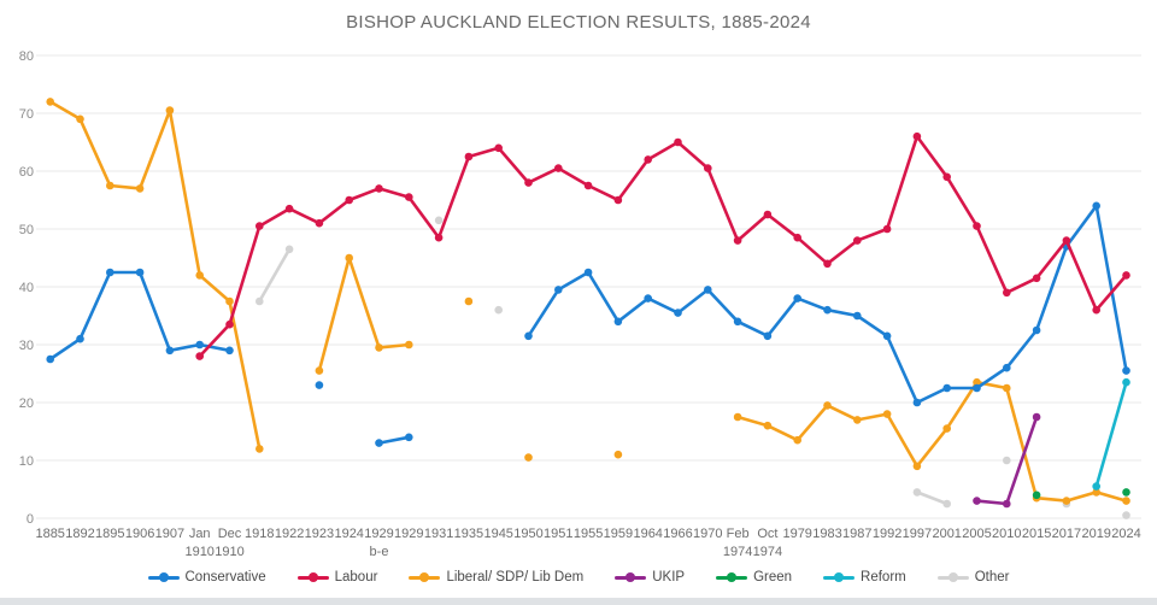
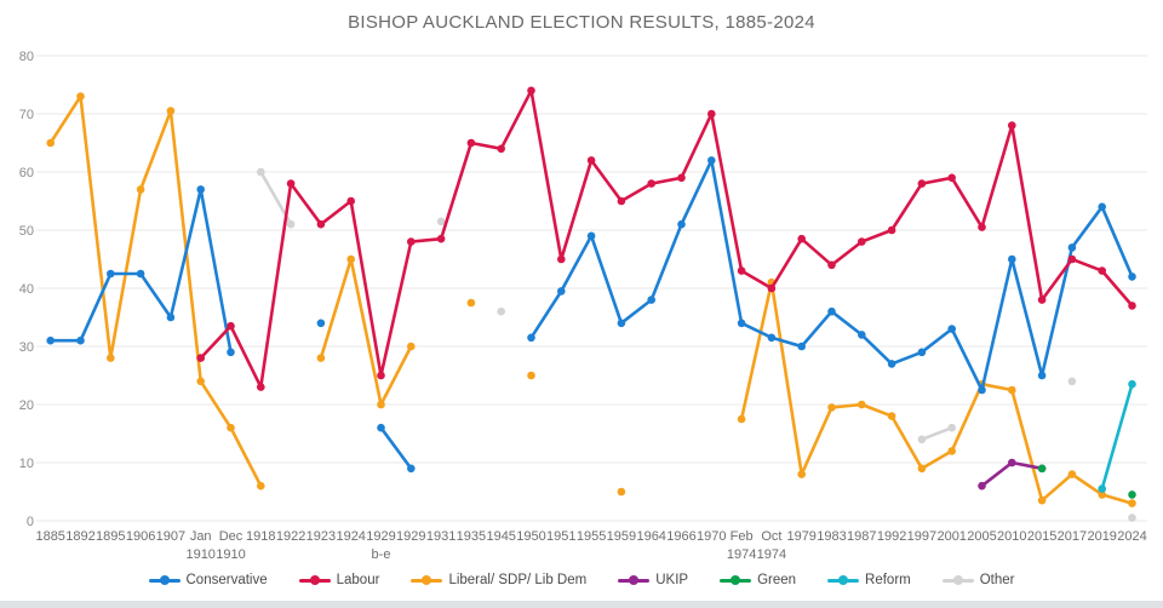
Liberal/ SDP/ Lib Dem/1885: 72 -> 65
Conservative/1885: 28 -> 31
Liberal/ SDP/ Lib Dem/1892: 69 -> 73
Liberal/ SDP/ Lib Dem/1895: 58 -> 28
Conservative/1907: 29 -> 35
Liberal/ SDP/ Lib Dem/Jan 1910: 42 -> 24
Conservative/Jan 1910: 30 -> 57
Liberal/ SDP/ Lib Dem/Dec 1910: 38 -> 16
Other/1918: 38 -> 60
Liberal/ SDP/ Lib Dem/1918: 12 -> 6
Labour/1918: 50 -> 23
Other/1922: 46 -> 51
Labour/1922: 54 -> 58
Liberal/ SDP/ Lib Dem/1923: 26 -> 28
Conservative/1923: 23 -> 34
Liberal/ SDP/ Lib Dem/1929 b-e: 30 -> 20
Conservative/1929 b-e: 13 -> 16
Labour/1929 b-e: 57 -> 25
Conservative/1929: 14 -> 9
Labour/1929: 56 -> 48
Labour/1935: 62 -> 65
Liberal/ SDP/ Lib Dem/1950: 10 -> 25
Labour/1950: 58 -> 74
Labour/1951: 60 -> 45
Conservative/1955: 42 -> 49
Labour/1955: 58 -> 62
Liberal/ SDP/ Lib Dem/1959: 11 -> 5
Labour/1964: 62 -> 58
Conservative/1966: 36 -> 51
Labour/1966: 65 -> 59
Conservative/1970: 40 -> 62
Labour/1970: 60 -> 70
Labour/Feb 1974: 48 -> 43
Liberal/ SDP/ Lib Dem/Oct 1974: 16 -> 41
Labour/Oct 1974: 52 -> 40
Liberal/ SDP/ Lib Dem/1979: 14 -> 8
Conservative/1979: 38 -> 30
Liberal/ SDP/ Lib Dem/1987: 17 -> 20
Conservative/1987: 35 -> 32
Conservative/1992: 32 -> 27
Other/1997: 4 -> 14
Conservative/1997: 20 -> 29
Labour/1997: 66 -> 58
Other/2001: 2 -> 16
Liberal/ SDP/ Lib Dem/2001: 16 -> 12
Conservative/2001: 22 -> 33
UKIP/2005: 3 -> 6
UKIP/2010: 2 -> 10
Conservative/2010: 26 -> 45
Labour/2010: 39 -> 68
UKIP/2015: 18 -> 9
Green/2015: 4 -> 9
Conservative/2015: 32 -> 25
Labour/2015: 42 -> 38
Other/2017: 2 -> 24
Liberal/ SDP/ Lib Dem/2017: 3 -> 8
Labour/2017: 48 -> 45
Labour/2019: 36 -> 43
Conservative/2024: 26 -> 42
Labour/2024: 42 -> 37
